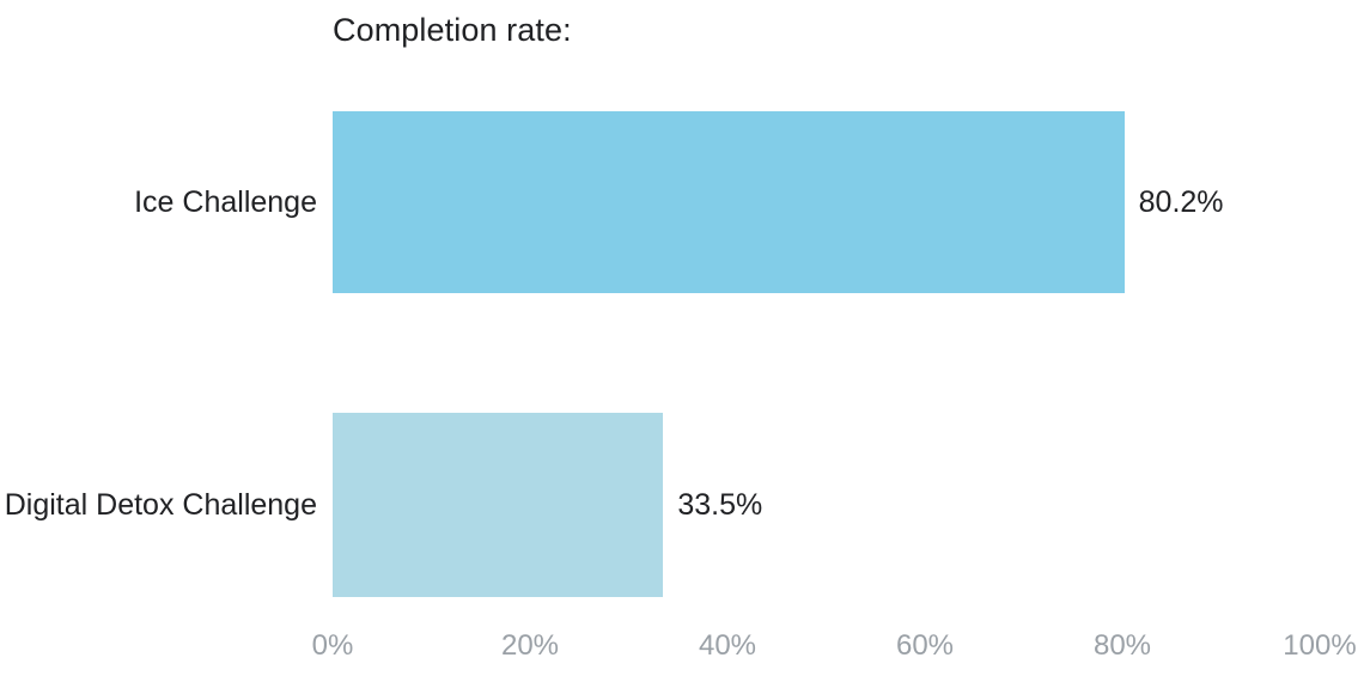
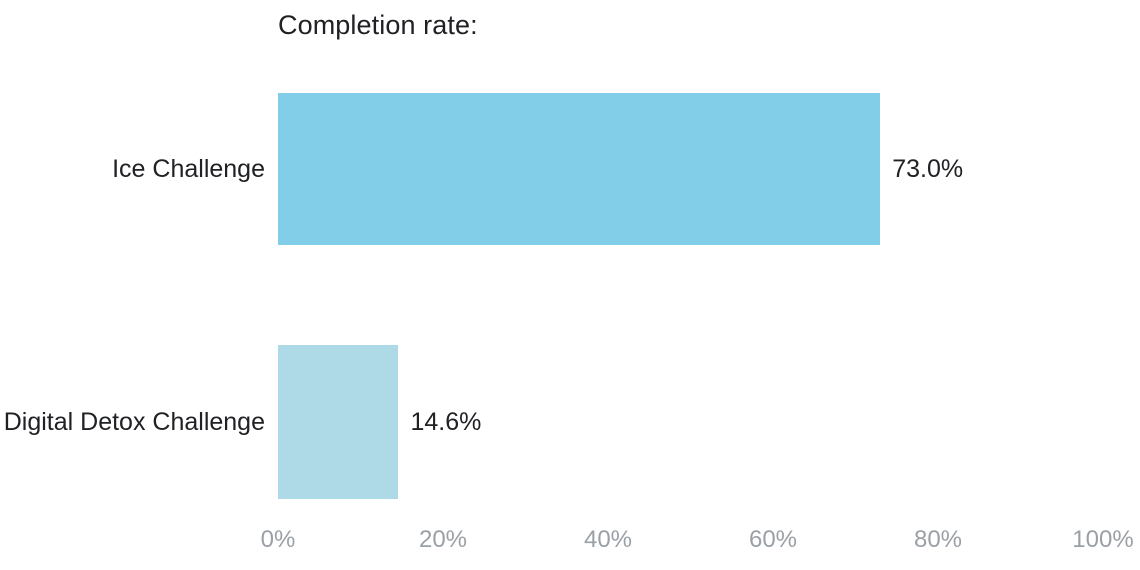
Ice Challenge: 80.2% -> 73.0%
Digital Detox Challenge: 33.5% -> 14.6%
